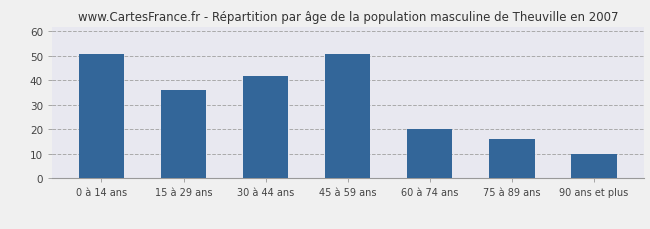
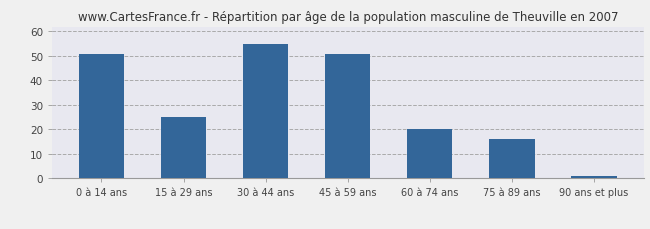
15 à 29 ans: 36 -> 25
30 à 44 ans: 42 -> 55
90 ans et plus: 10 -> 1
